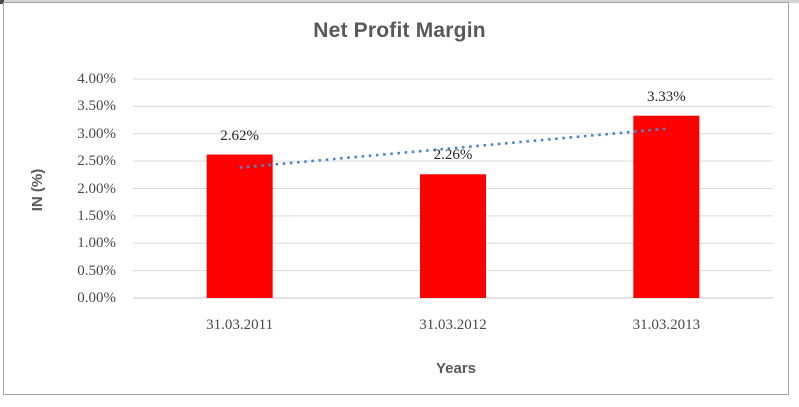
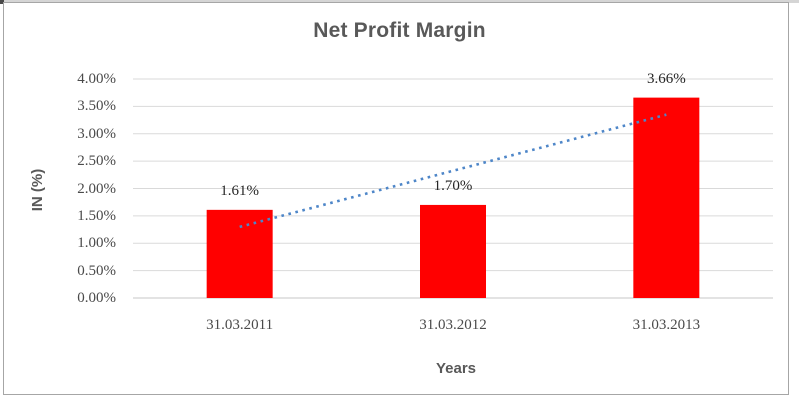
31.03.2011: 2.62% -> 1.61%
31.03.2012: 2.26% -> 1.70%
31.03.2013: 3.33% -> 3.66%
